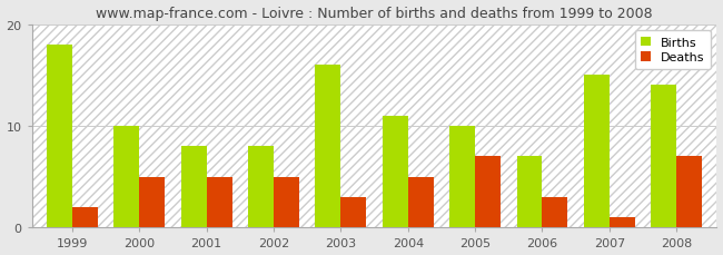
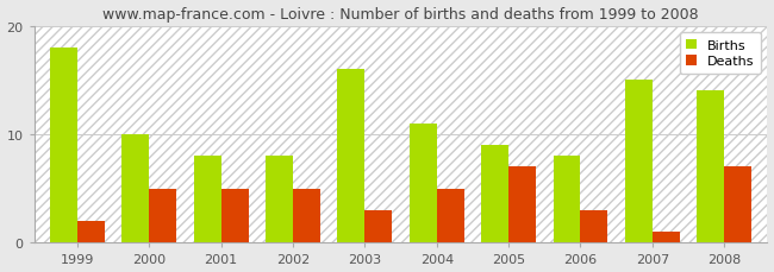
Births/2005: 10 -> 9
Births/2006: 7 -> 8
